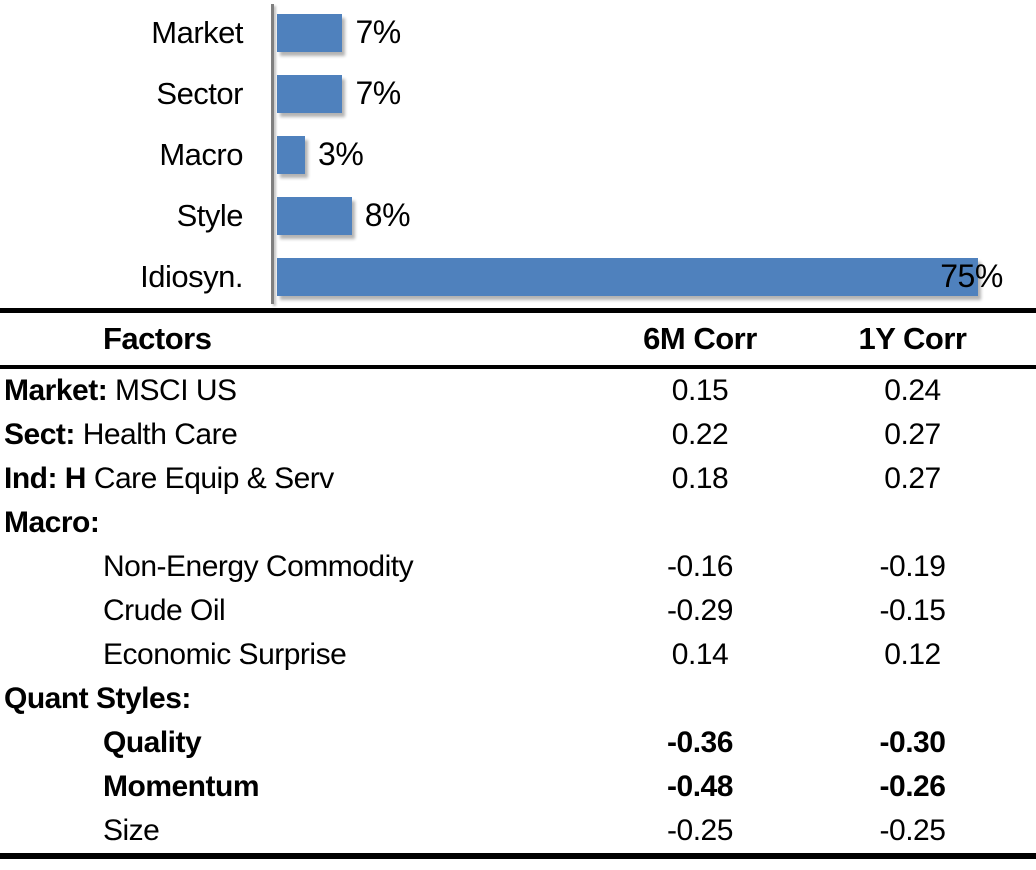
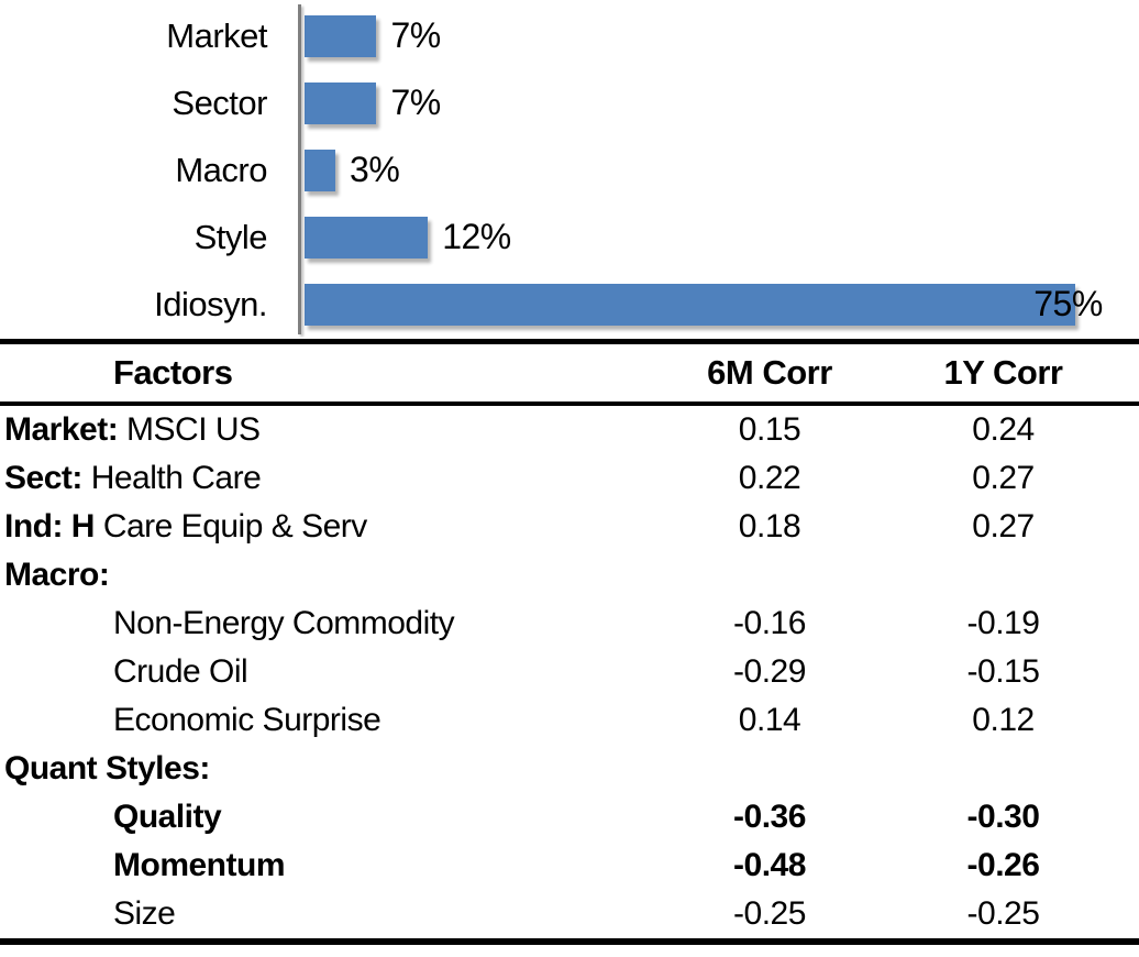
Style: 8% -> 12%
